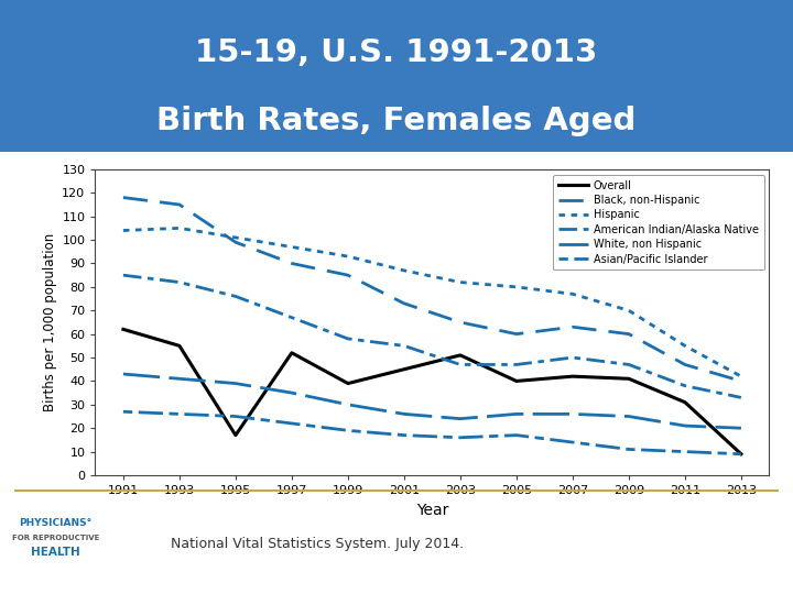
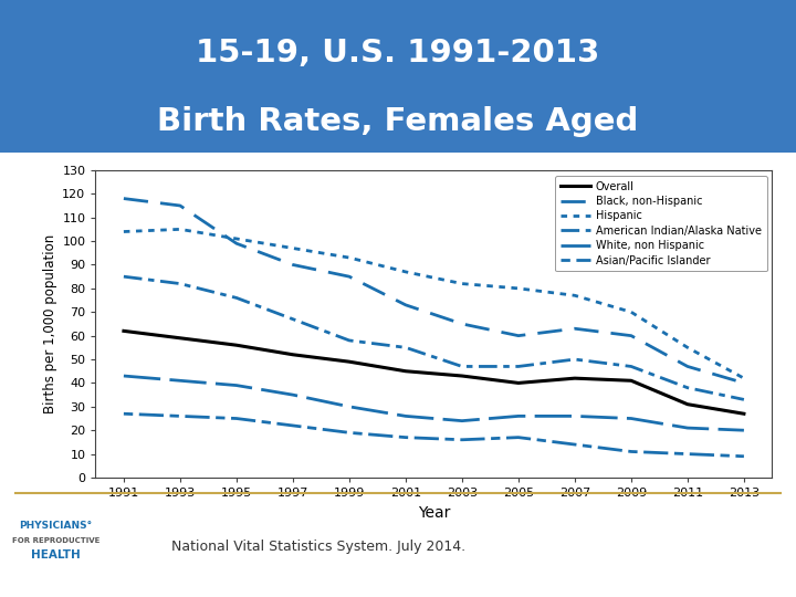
Overall/1993: 55 -> 59
Overall/1995: 17 -> 56
Overall/1999: 39 -> 49
Overall/2003: 51 -> 43
Overall/2013: 9 -> 27
